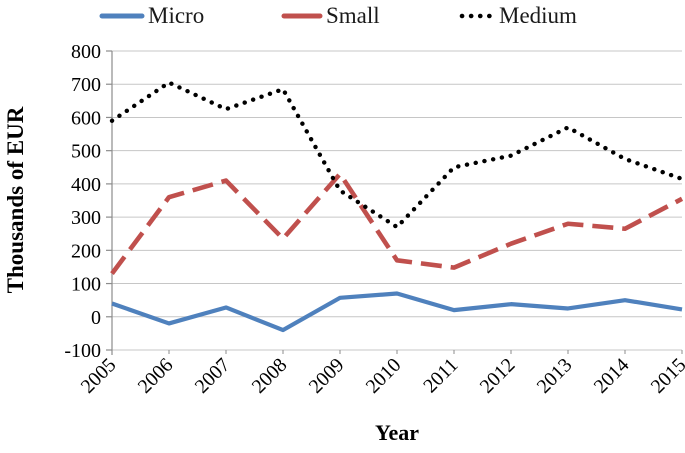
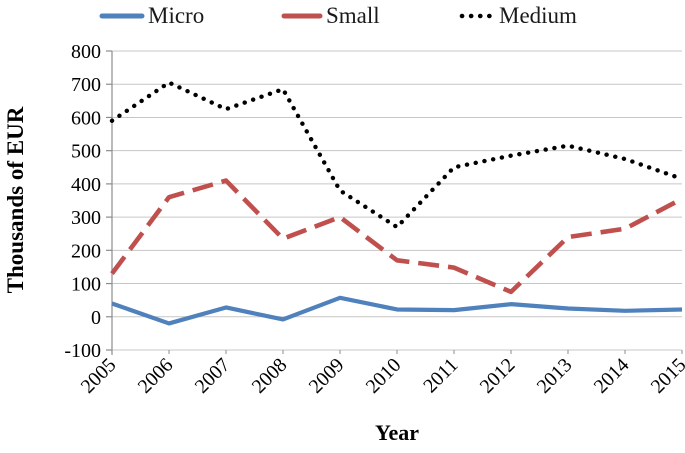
Micro/2008: -40 -> -10
Small/2009: 430 -> 300
Micro/2010: 70 -> 20
Small/2012: 220 -> 80
Small/2013: 280 -> 240
Medium/2013: 570 -> 520
Micro/2014: 50 -> 20
